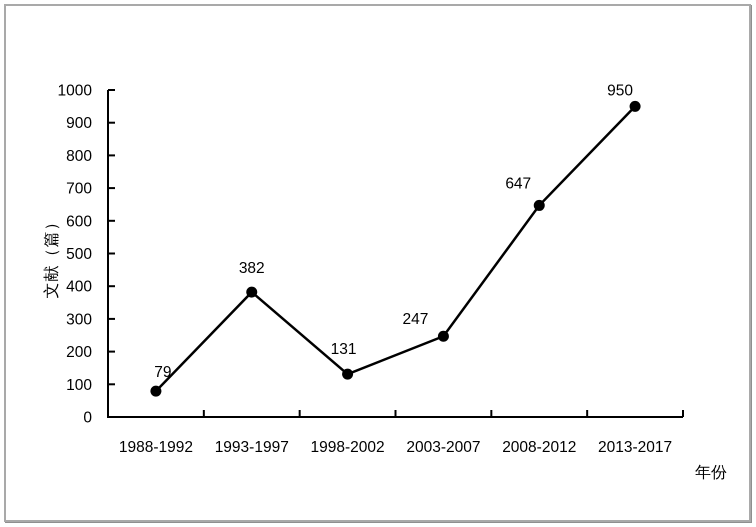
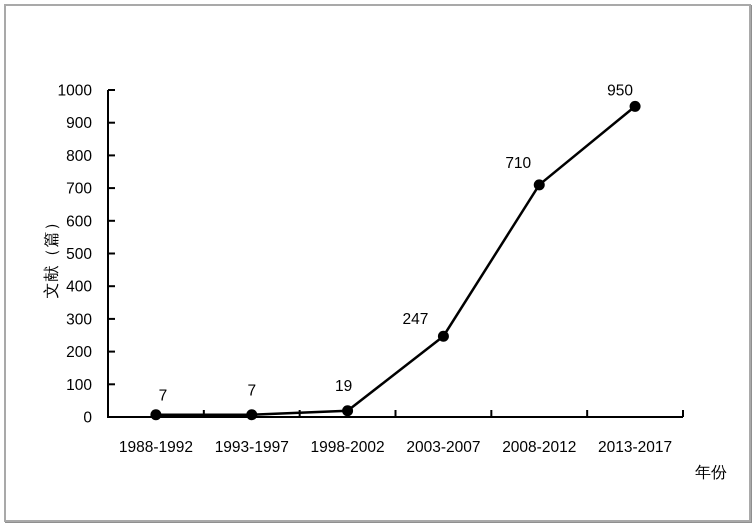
1988-1992: 79 -> 7
1993-1997: 382 -> 7
1998-2002: 131 -> 19
2008-2012: 647 -> 710
